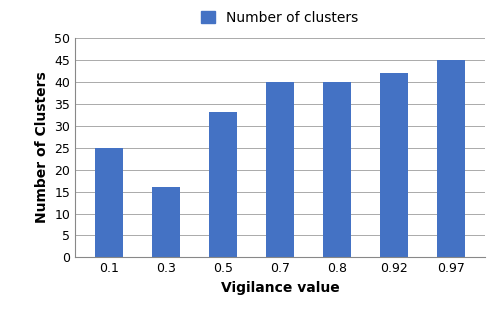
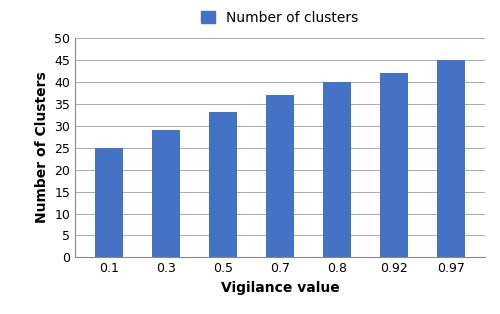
0.3: 16 -> 29
0.7: 40 -> 37
